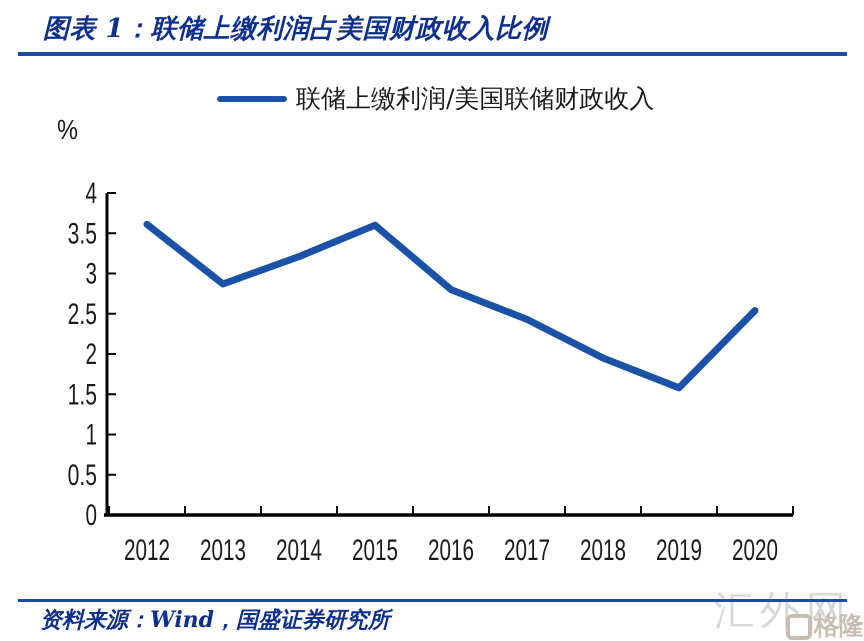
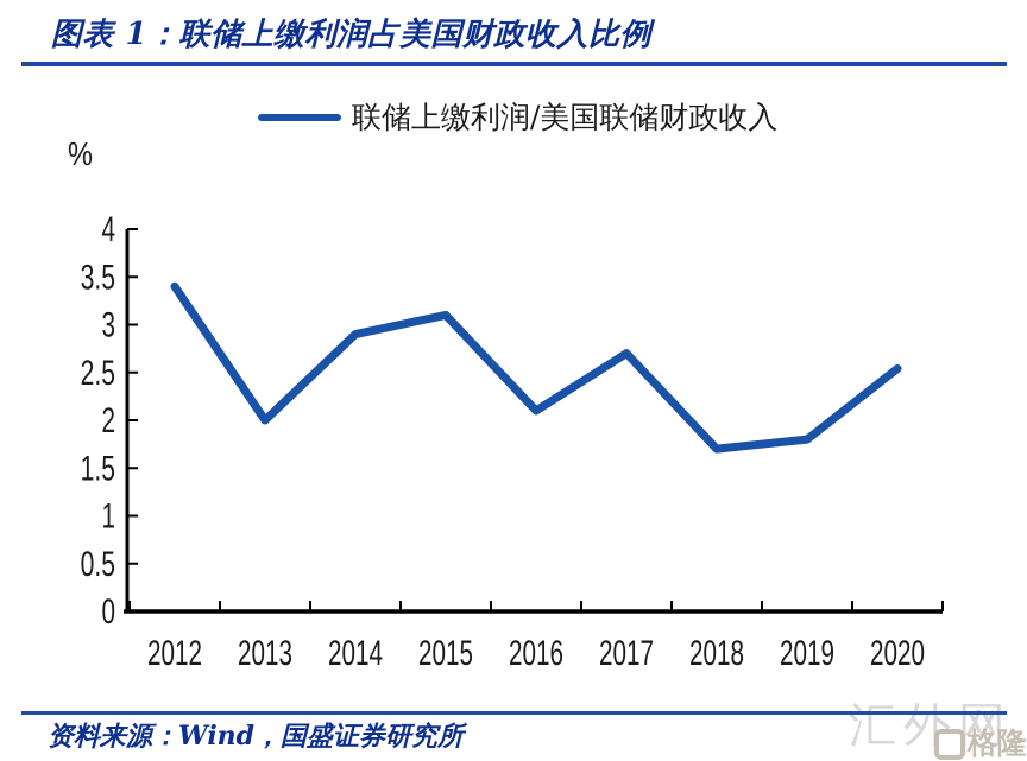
2012: 3.6 -> 3.4
2013: 2.9 -> 2.0
2014: 3.2 -> 2.9
2015: 3.6 -> 3.1
2016: 2.8 -> 2.1
2017: 2.4 -> 2.7
2018: 1.9 -> 1.7
2019: 1.6 -> 1.8
